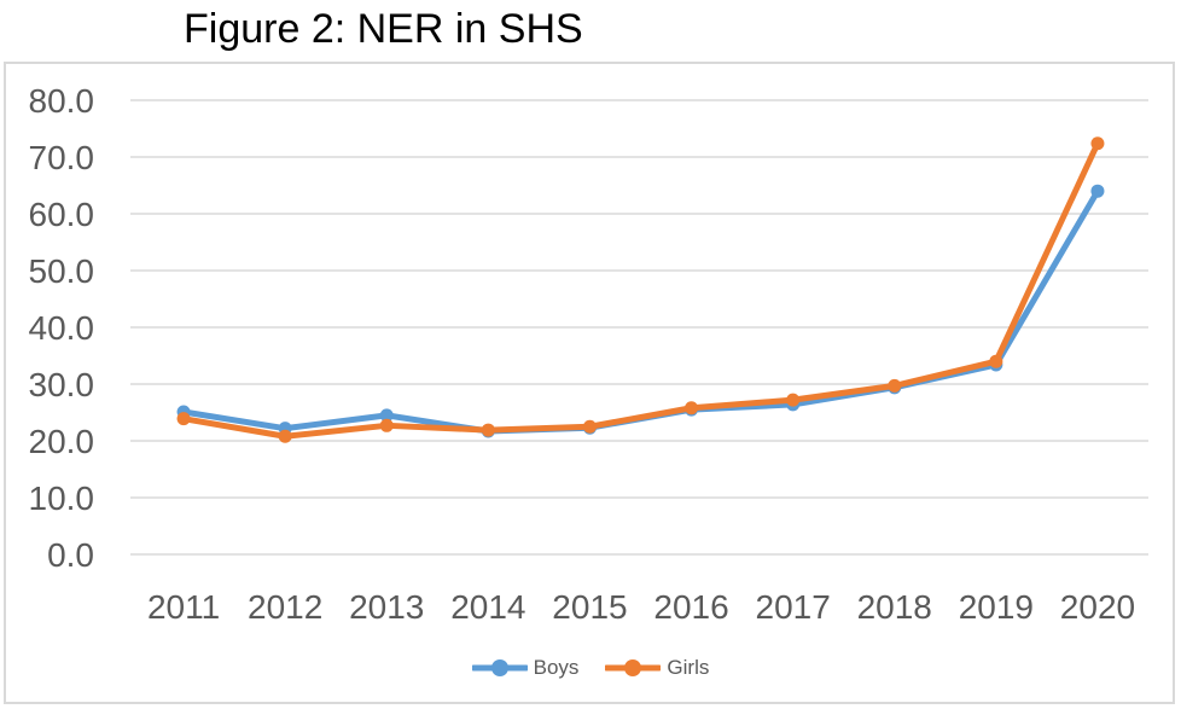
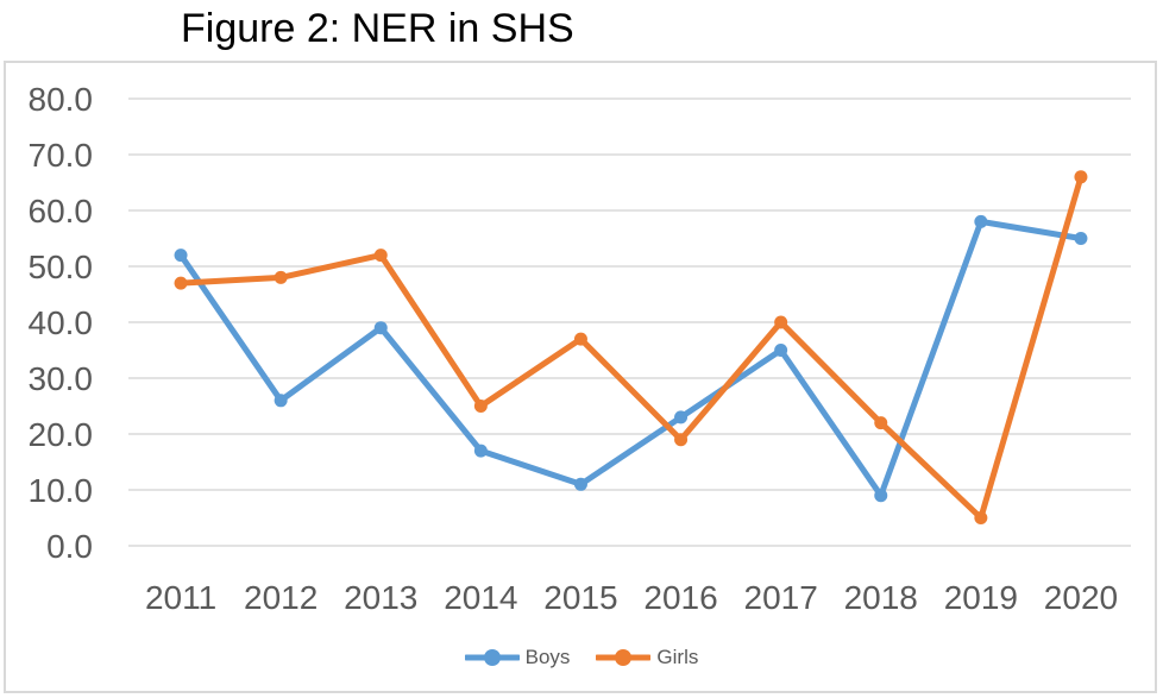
Boys/2011: 25 -> 52
Girls/2011: 24 -> 47
Boys/2012: 22 -> 26
Girls/2012: 21 -> 48
Boys/2013: 24 -> 39
Girls/2013: 23 -> 52
Boys/2014: 22 -> 17
Girls/2014: 22 -> 25
Boys/2015: 22 -> 11
Girls/2015: 22 -> 37
Boys/2016: 26 -> 23
Girls/2016: 26 -> 19
Boys/2017: 26 -> 35
Girls/2017: 27 -> 40
Boys/2018: 29 -> 9
Girls/2018: 30 -> 22
Boys/2019: 33 -> 58
Girls/2019: 34 -> 5
Boys/2020: 64 -> 55
Girls/2020: 72 -> 66
